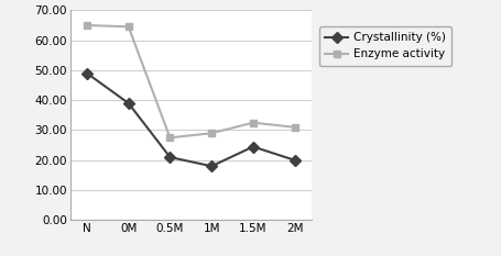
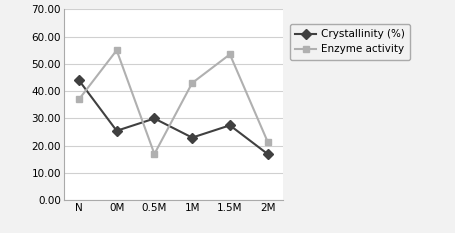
Crystallinity (%)/N: 49.0 -> 44.0
Enzyme activity/N: 65.0 -> 37.0
Crystallinity (%)/0M: 39.0 -> 25.5
Enzyme activity/0M: 64.5 -> 55.0
Crystallinity (%)/0.5M: 21.0 -> 30.0
Enzyme activity/0.5M: 27.5 -> 17.0
Crystallinity (%)/1M: 18.0 -> 23.0
Enzyme activity/1M: 29.0 -> 43.0
Crystallinity (%)/1.5M: 24.5 -> 27.5
Enzyme activity/1.5M: 32.5 -> 53.5
Crystallinity (%)/2M: 20.0 -> 17.0
Enzyme activity/2M: 31.0 -> 21.5
